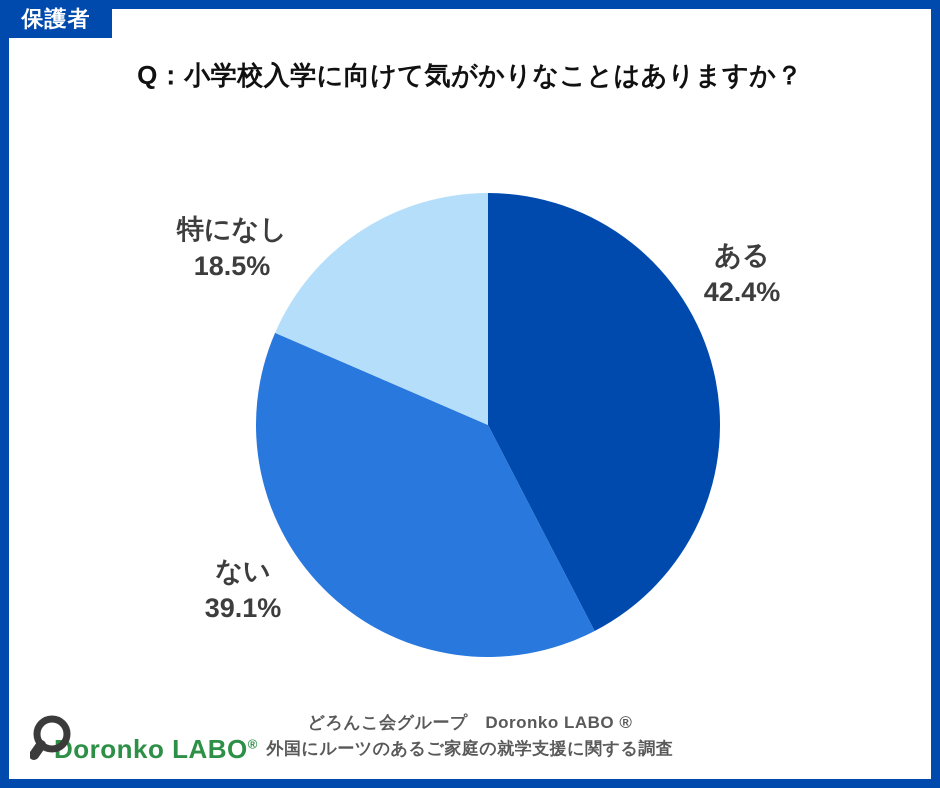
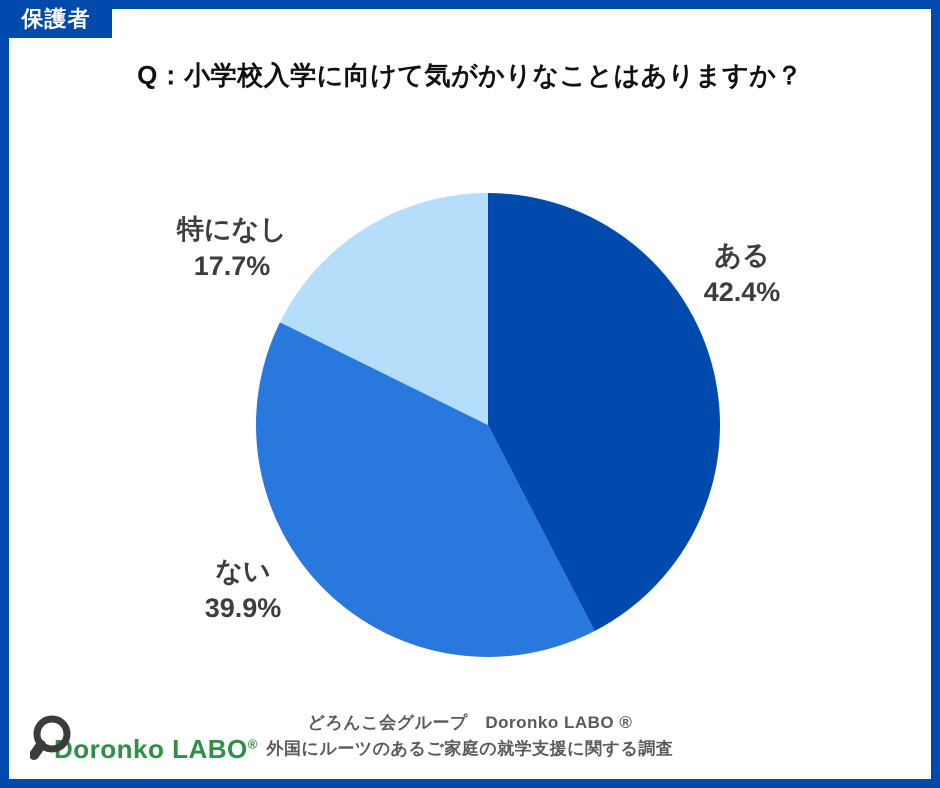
ない: 39.1% -> 39.9%
特になし: 18.5% -> 17.7%
